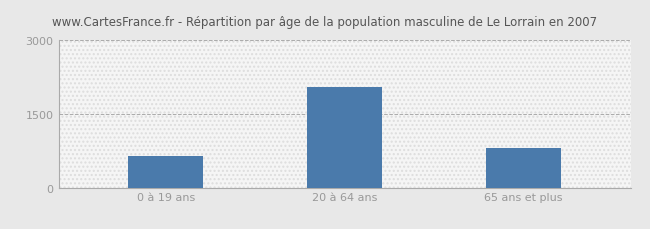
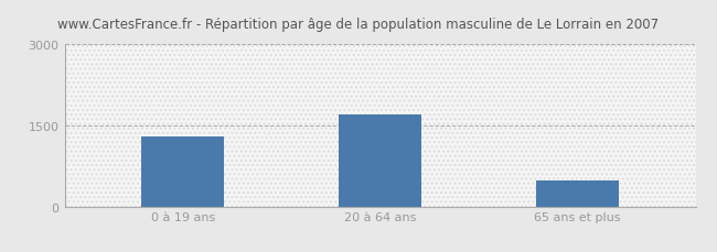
0 à 19 ans: 650 -> 1300
20 à 64 ans: 2050 -> 1700
65 ans et plus: 800 -> 490
